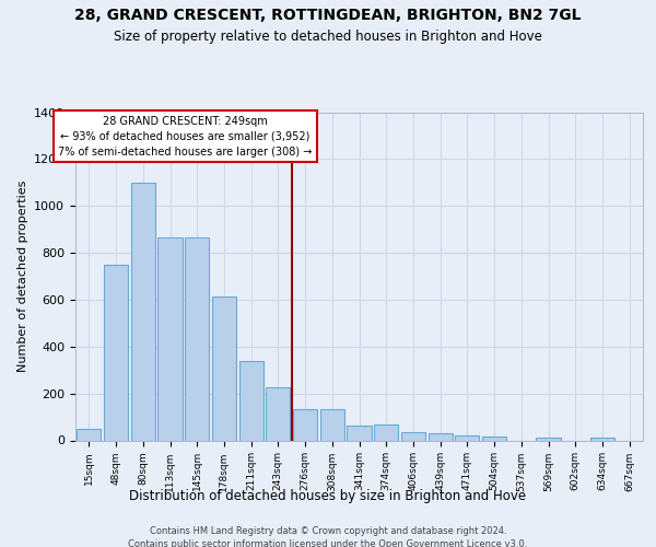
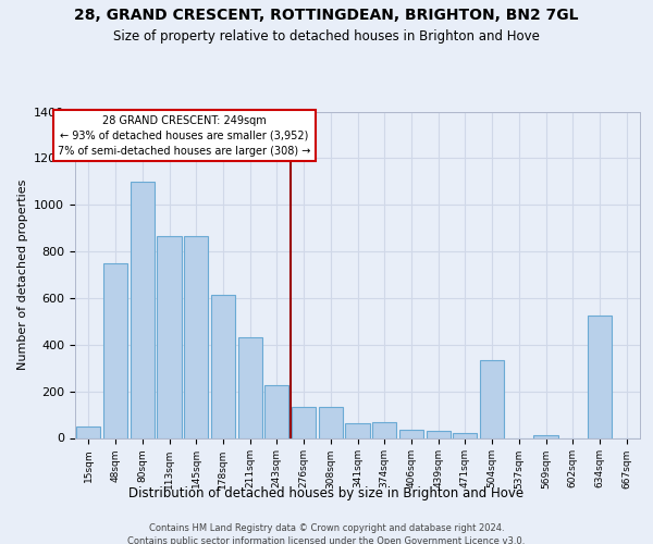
211sqm: 340 -> 430
504sqm: 15 -> 335
634sqm: 12 -> 525
